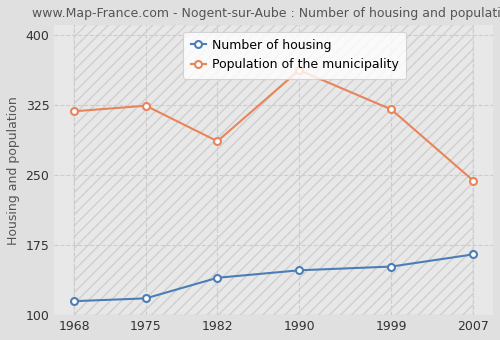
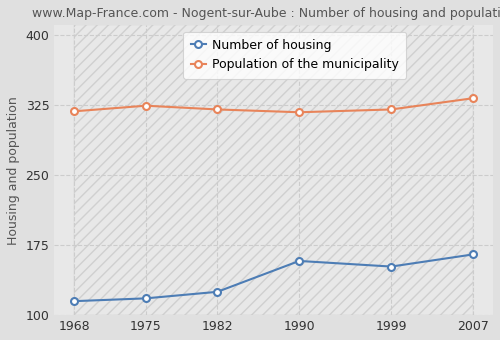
Number of housing/1982: 140 -> 125
Population of the municipality/1982: 286 -> 320
Number of housing/1990: 148 -> 158
Population of the municipality/1990: 362 -> 317
Population of the municipality/2007: 244 -> 332
